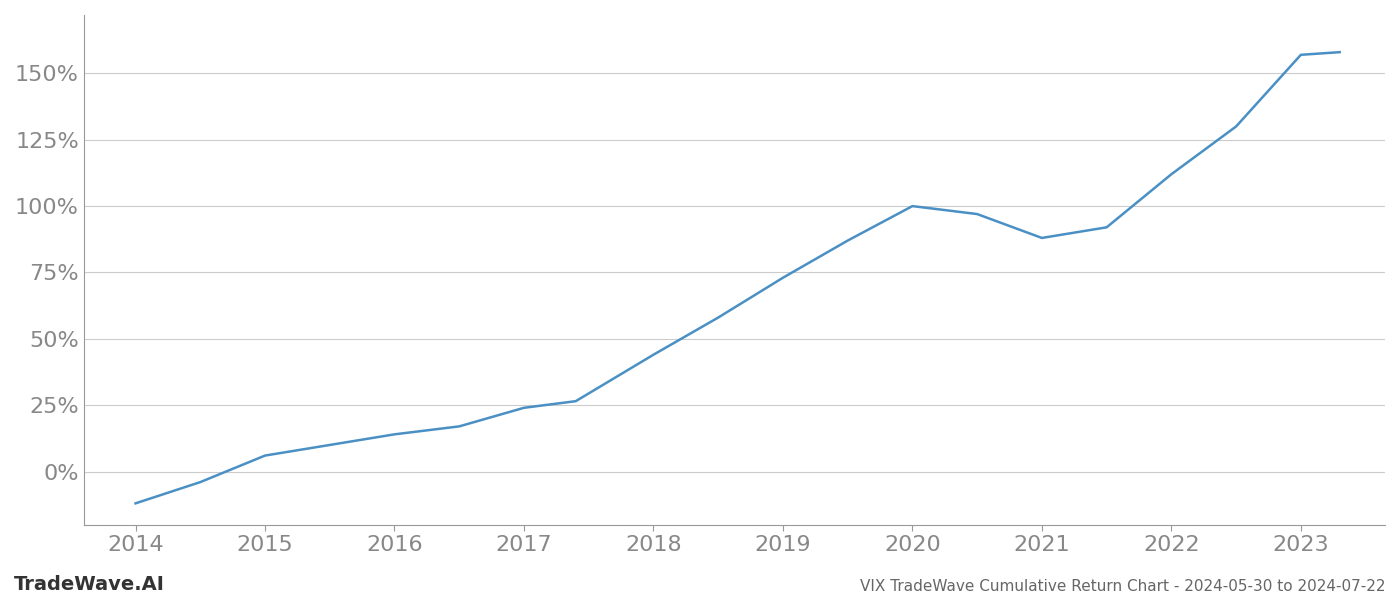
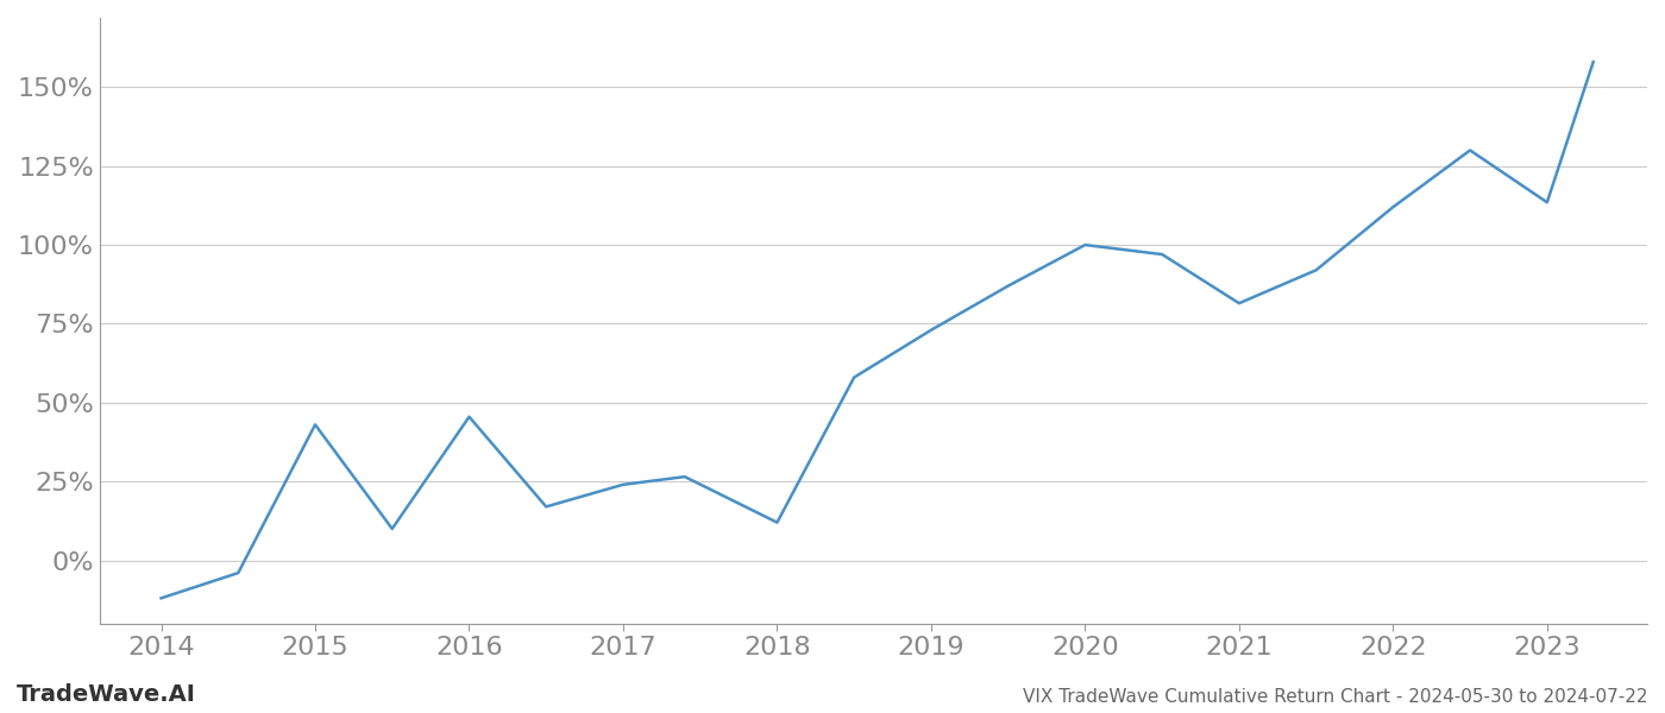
2015: 6.0% -> 43.0%
2016: 14.0% -> 45.5%
2018: 44.0% -> 12.0%
2021: 88.0% -> 81.5%
2023: 157.0% -> 113.5%
